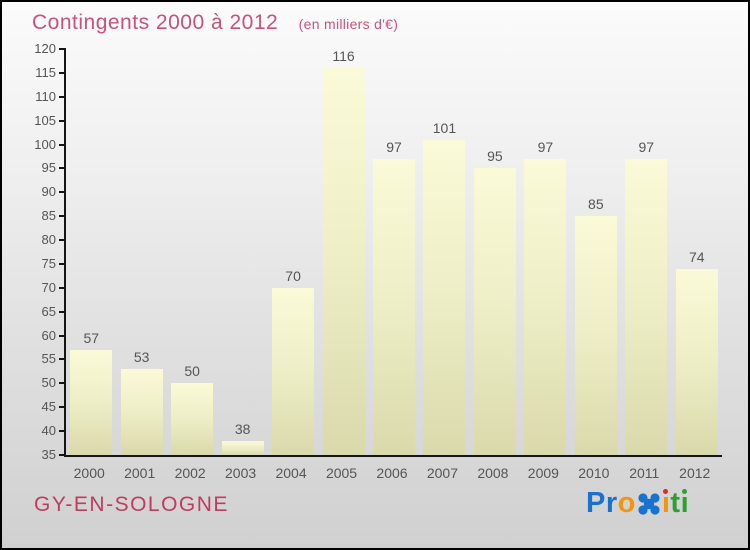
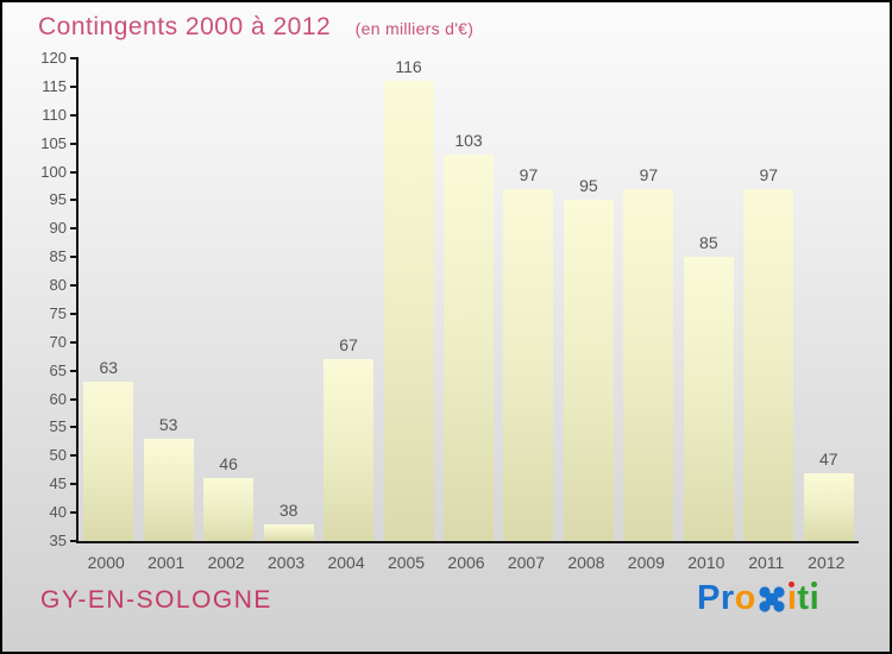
2000: 57 -> 63
2002: 50 -> 46
2004: 70 -> 67
2006: 97 -> 103
2007: 101 -> 97
2012: 74 -> 47
